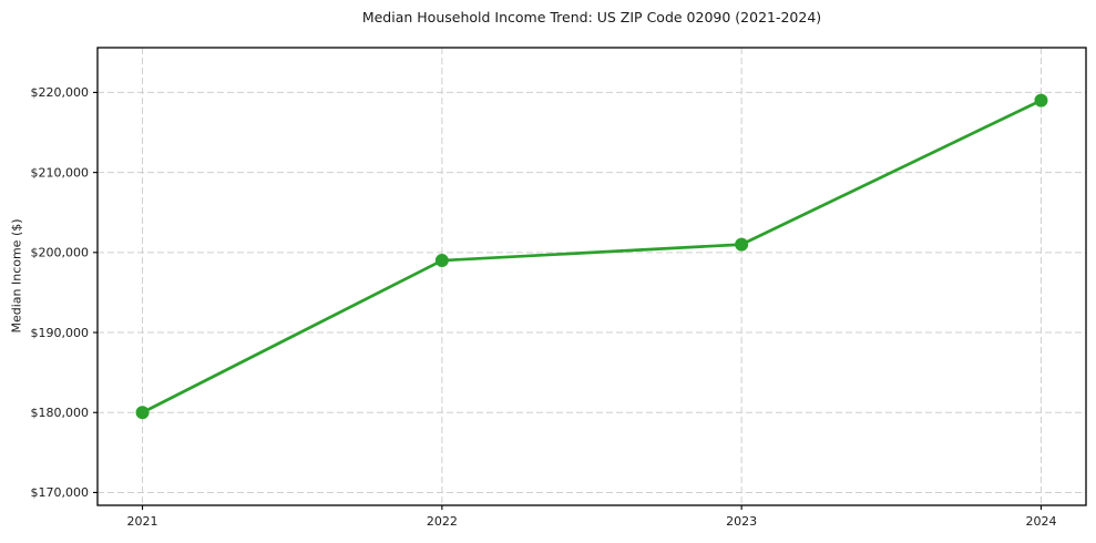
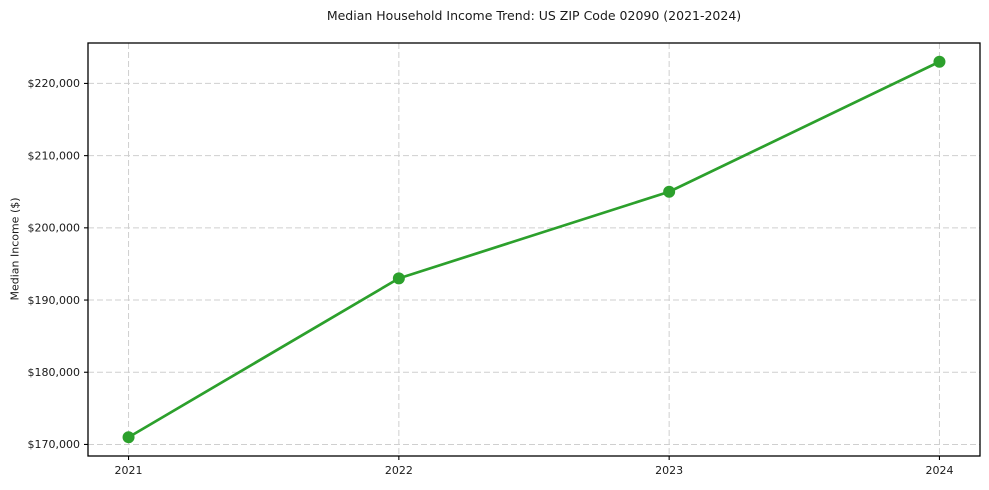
2021: $180000 -> $171000
2022: $199000 -> $193000
2023: $201000 -> $205000
2024: $219000 -> $223000
